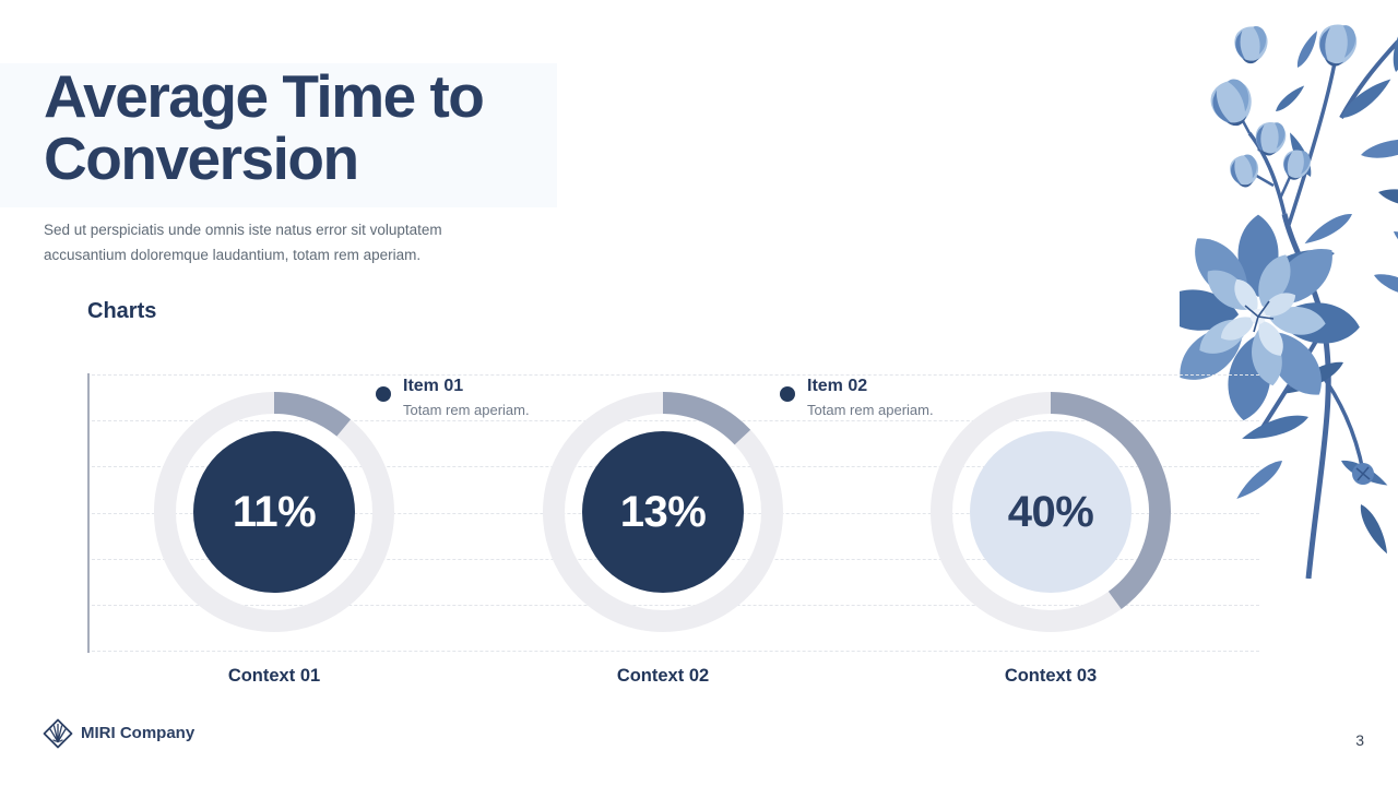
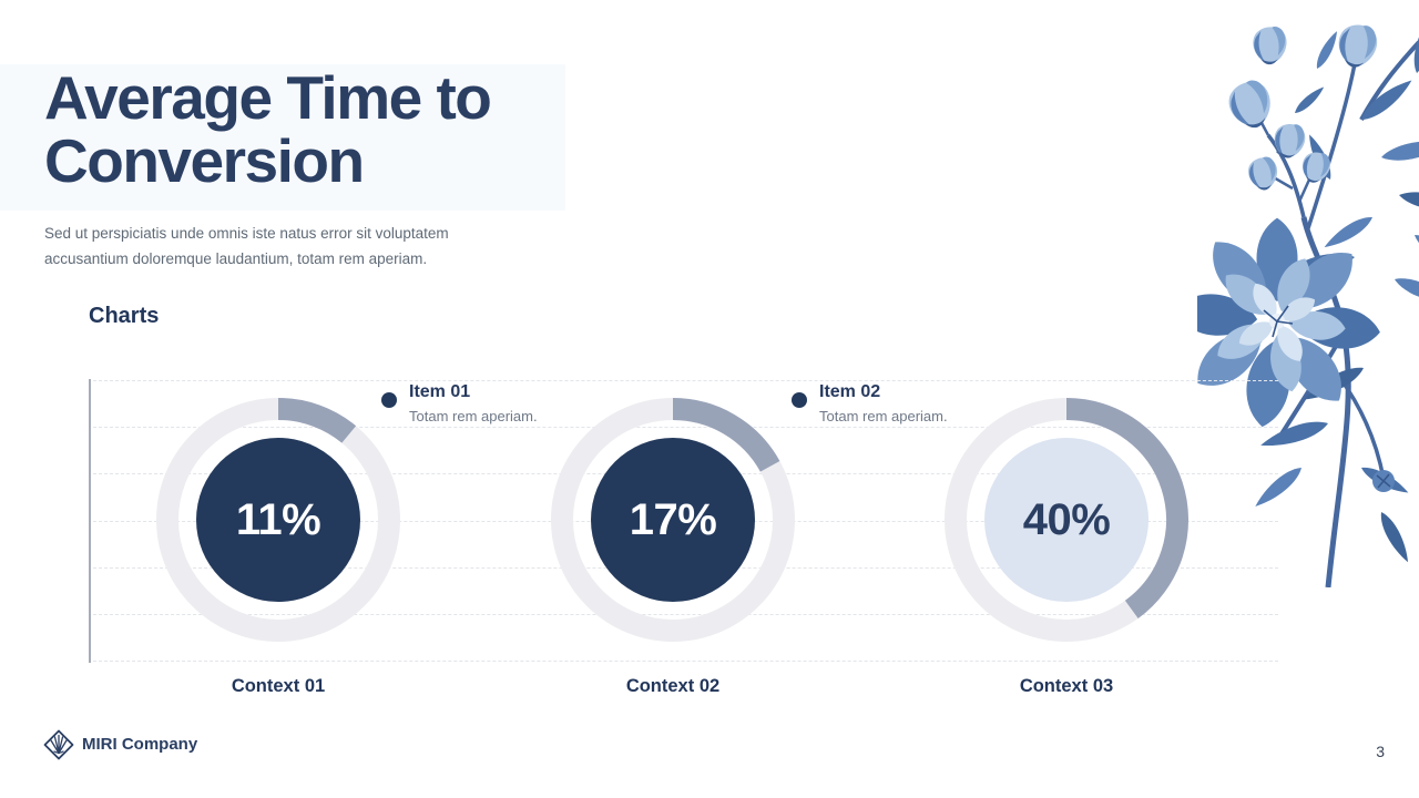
Context 02: 13% -> 17%
